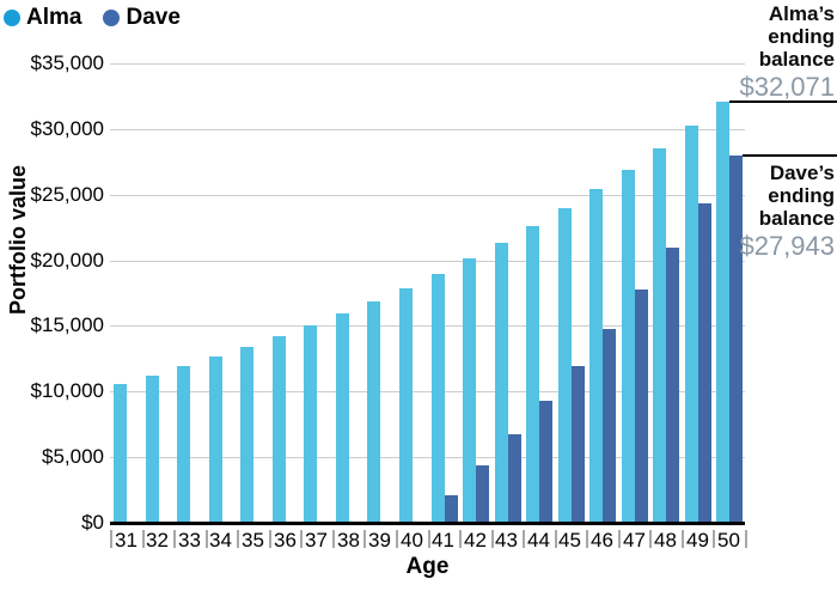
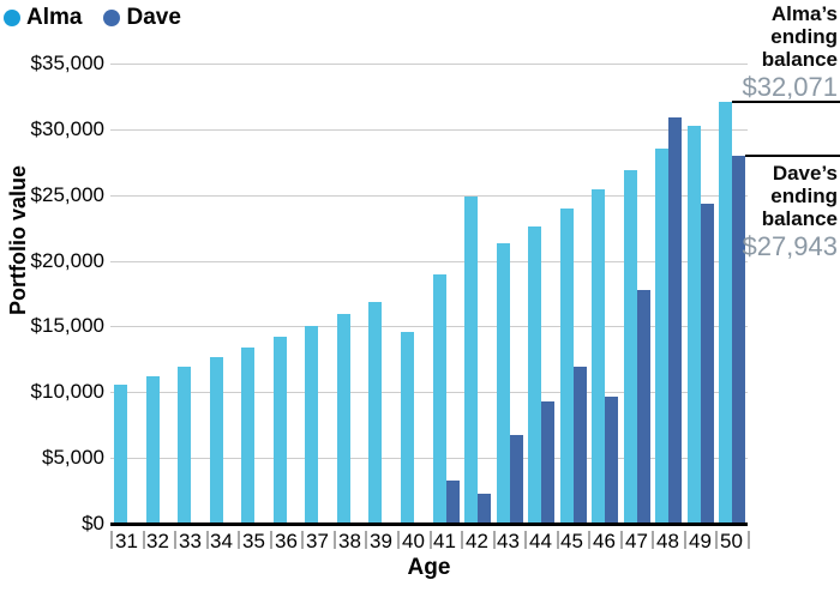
Alma/40: $17900 -> $14600
Dave/41: $2100 -> $3300
Alma/42: $20100 -> $24900
Dave/42: $4400 -> $2300
Dave/46: $14800 -> $9700
Dave/48: $21000 -> $30900
